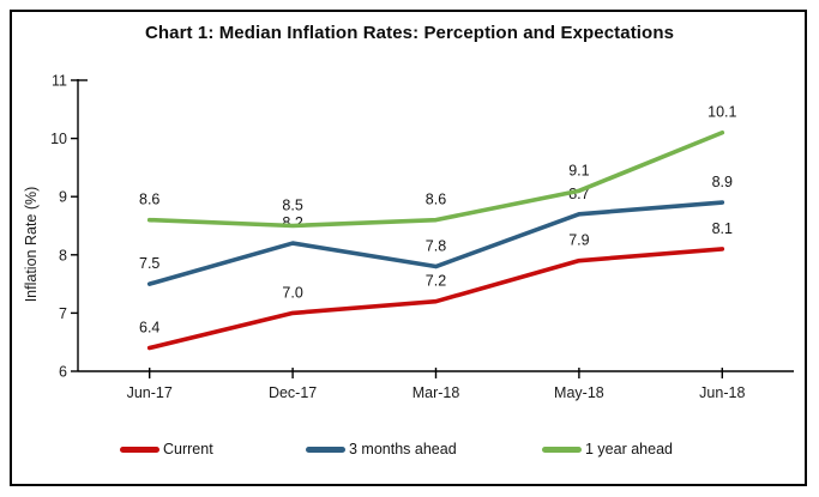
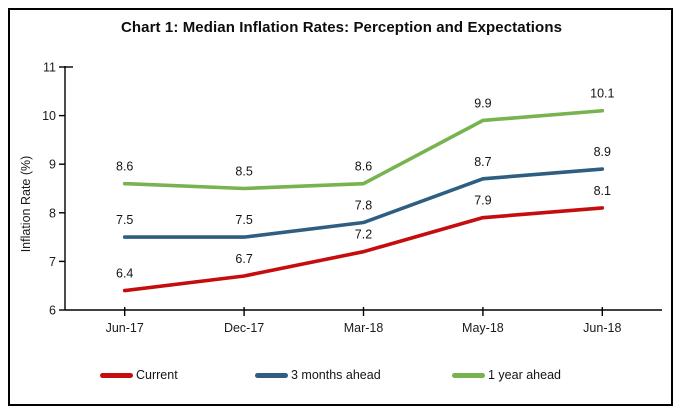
Current/Dec-17: 7.0 -> 6.7
3 months ahead/Dec-17: 8.2 -> 7.5
1 year ahead/May-18: 9.1 -> 9.9
